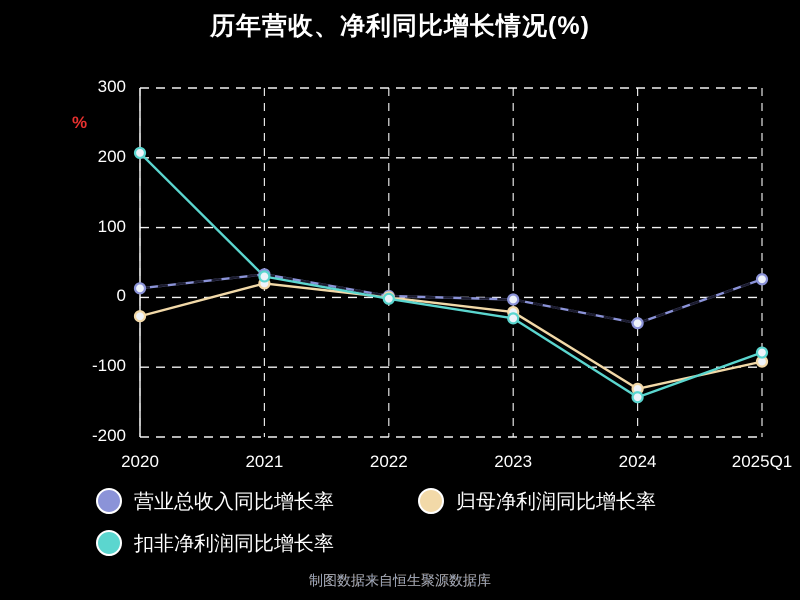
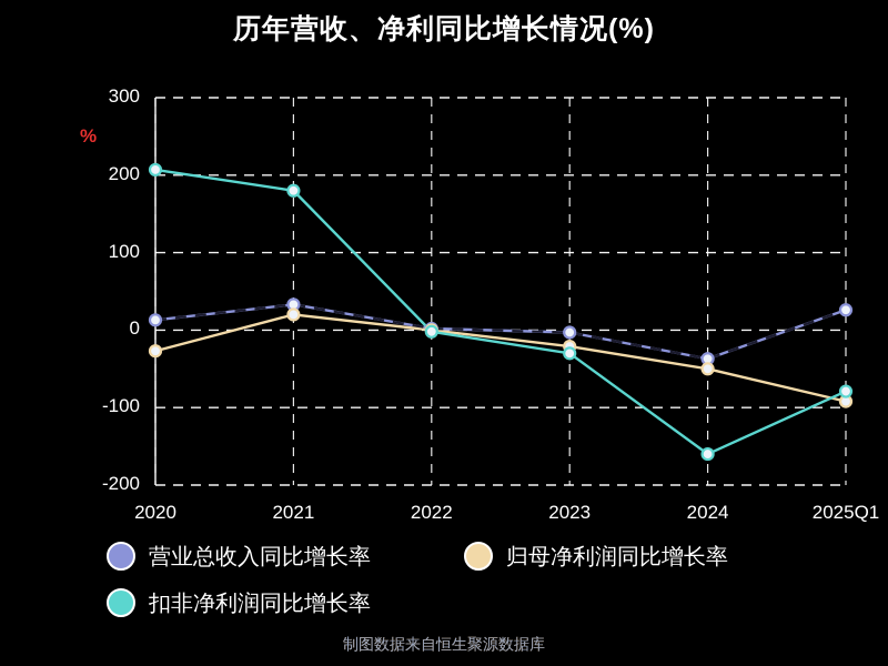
扣非净利润同比增长率/2021: 30 -> 180
归母净利润同比增长率/2024: -130 -> -50
扣非净利润同比增长率/2024: -140 -> -160
